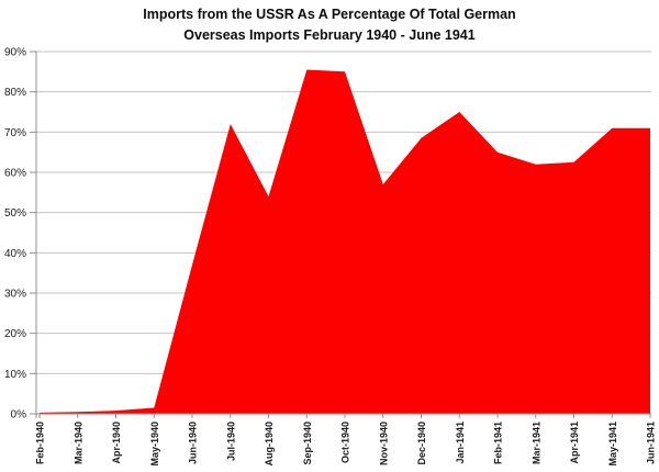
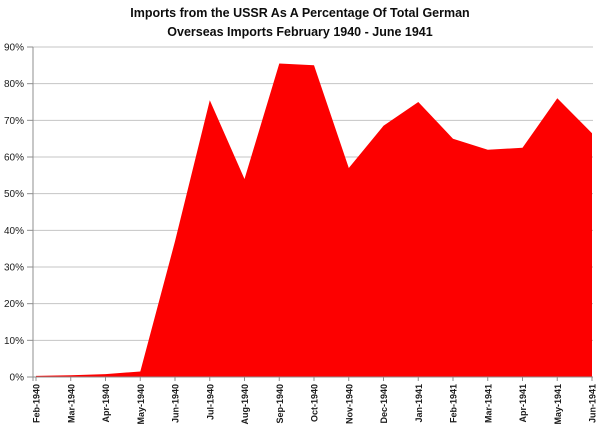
Jul-1940: 72% -> 76%
May-1941: 71% -> 76%
Jun-1941: 71% -> 66%
